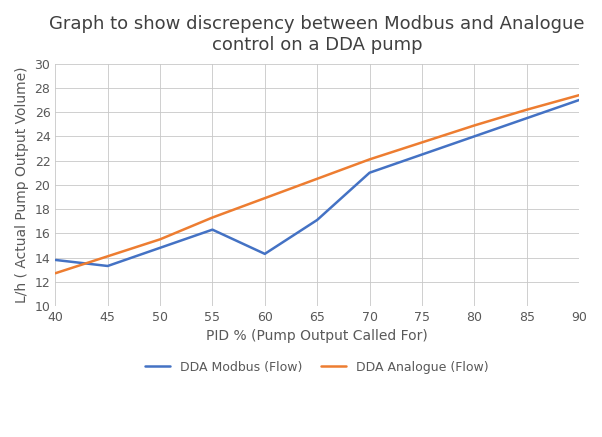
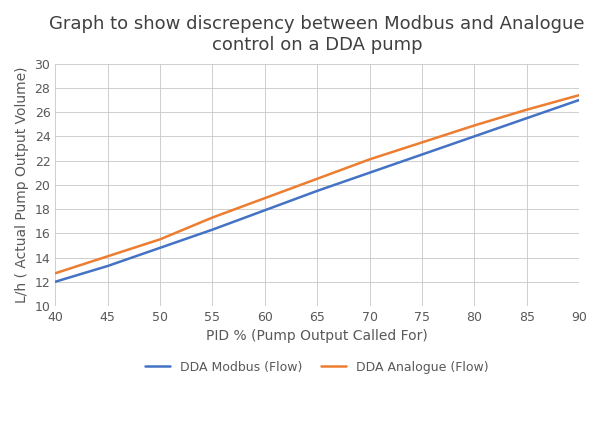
DDA Modbus (Flow)/40: 13.8 -> 12.0
DDA Modbus (Flow)/60: 14.3 -> 17.9
DDA Modbus (Flow)/65: 17.1 -> 19.5
